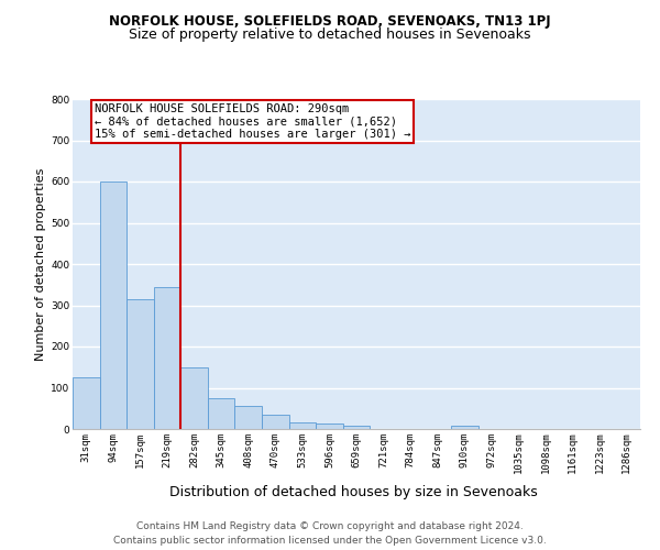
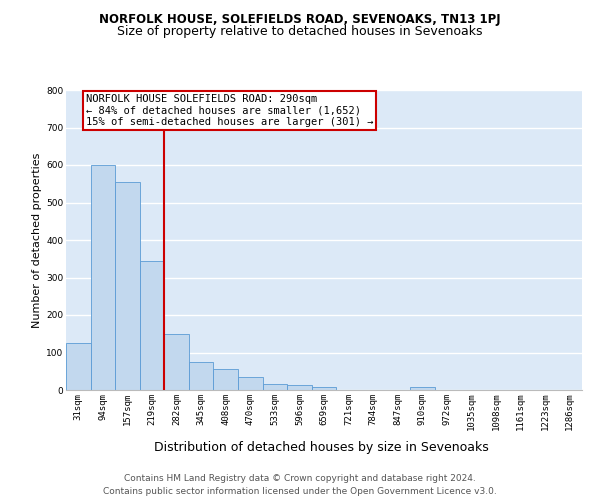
157sqm: 315 -> 555
